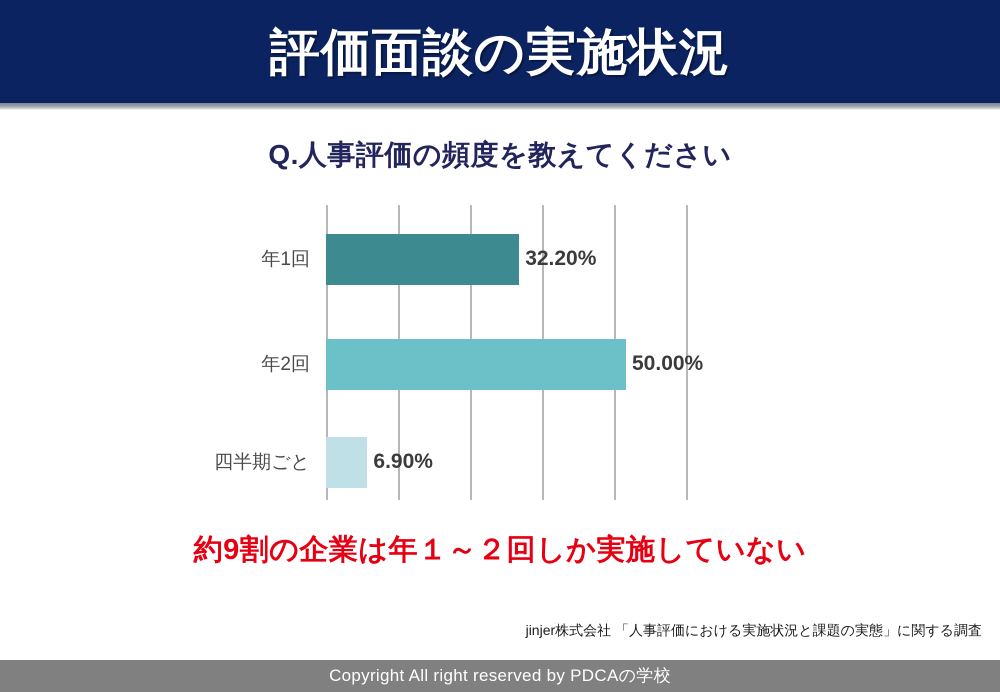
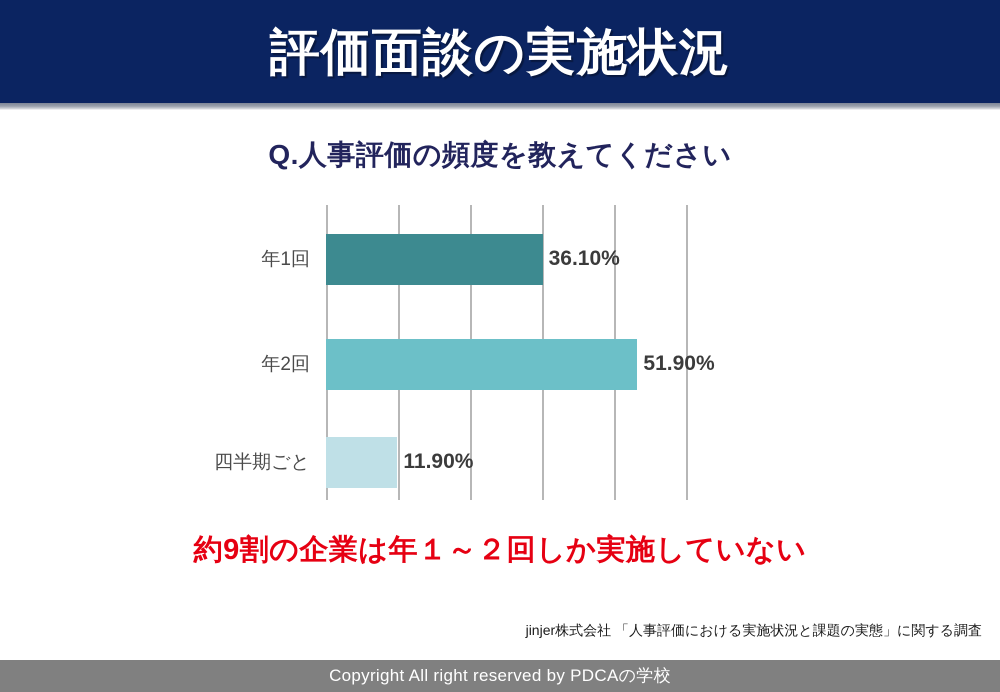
年1回: 32.20% -> 36.10%
年2回: 50.00% -> 51.90%
四半期ごと: 6.90% -> 11.90%
